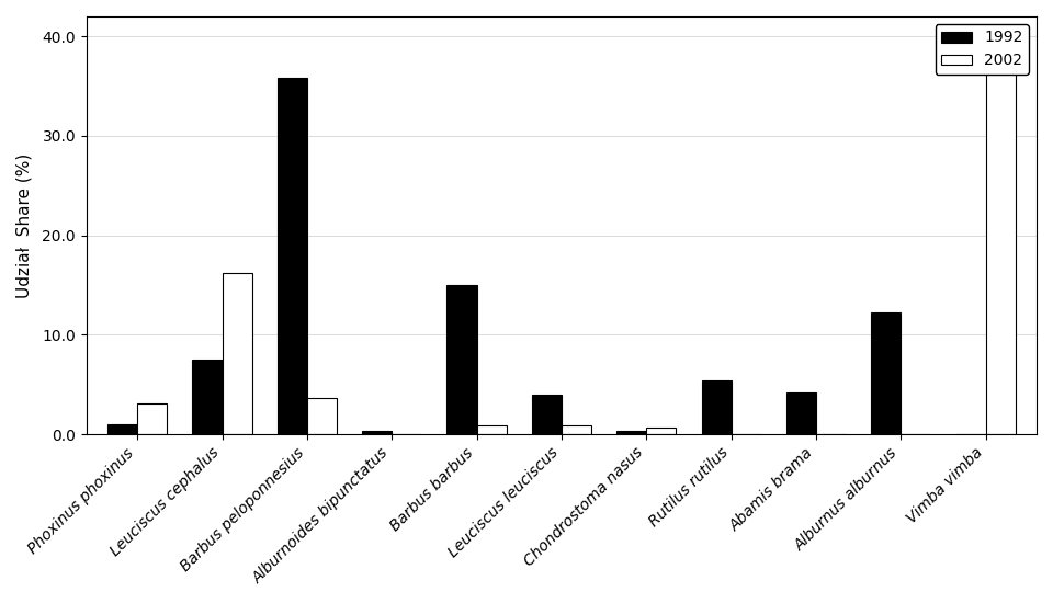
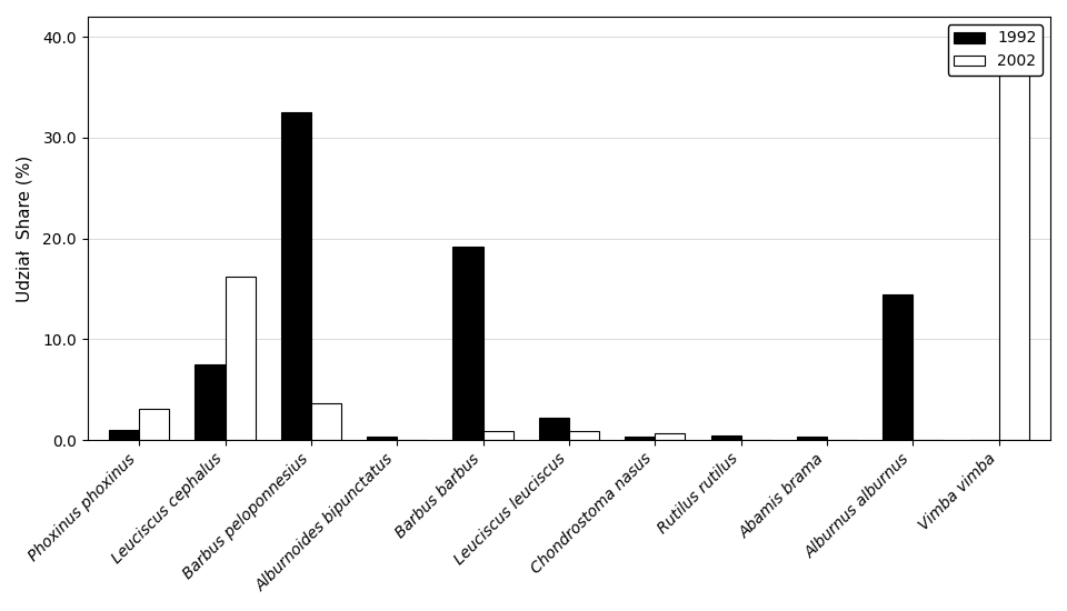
1992/Barbus peloponnesius: 35.8 -> 32.5
1992/Barbus barbus: 15.0 -> 19.2
1992/Leuciscus leuciscus: 4.0 -> 2.2
1992/Rutilus rutilus: 5.4 -> 0.5
1992/Abamis brama: 4.2 -> 0.4
1992/Alburnus alburnus: 12.2 -> 14.5
